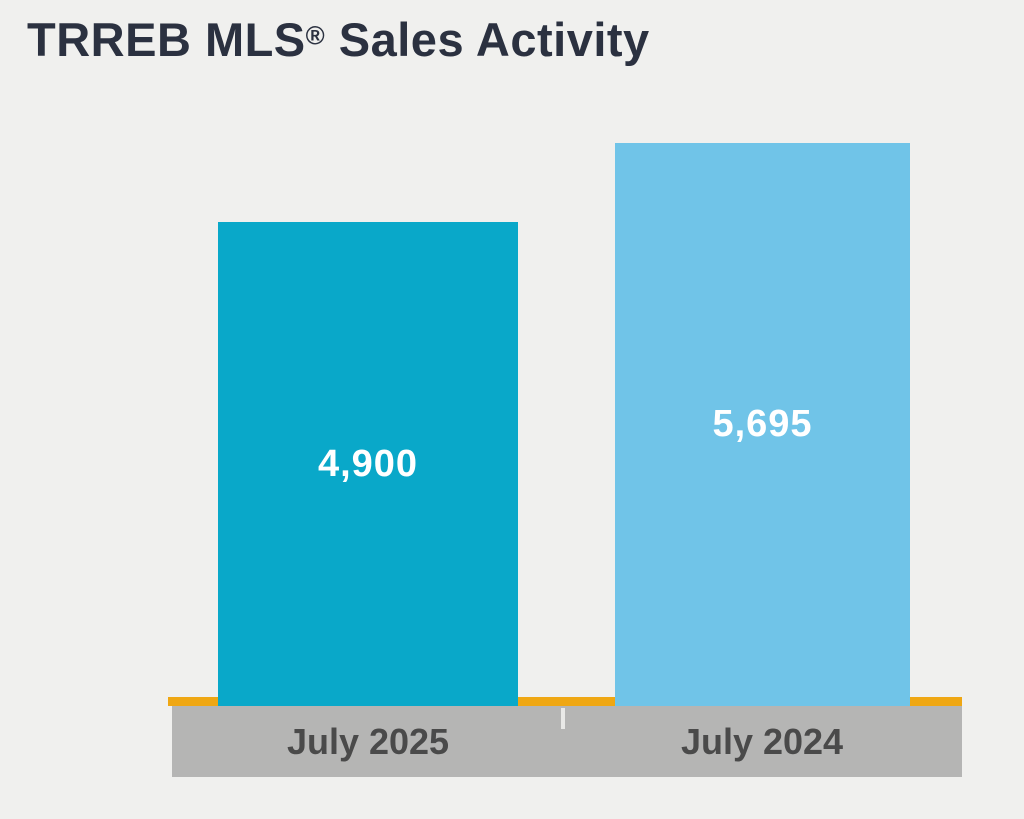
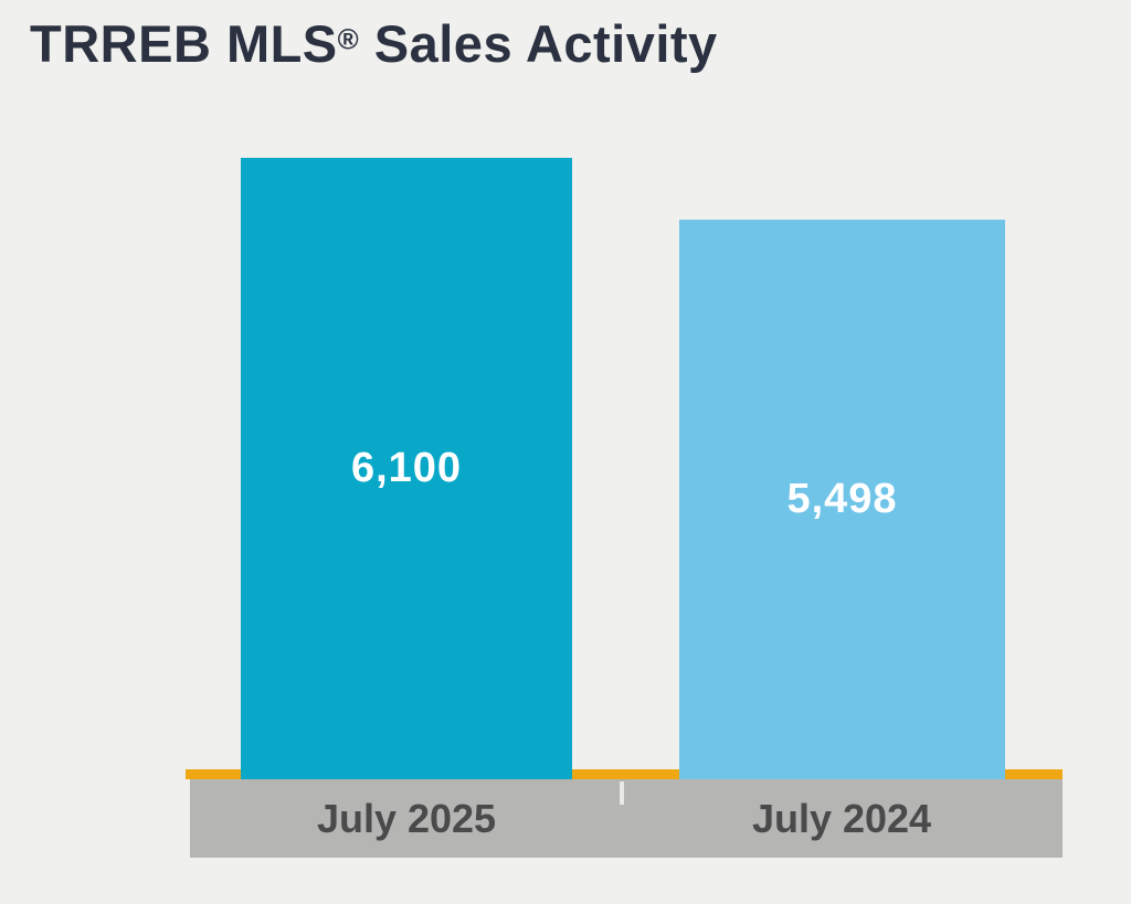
July 2025: 4,900 -> 6,100
July 2024: 5,695 -> 5,498
